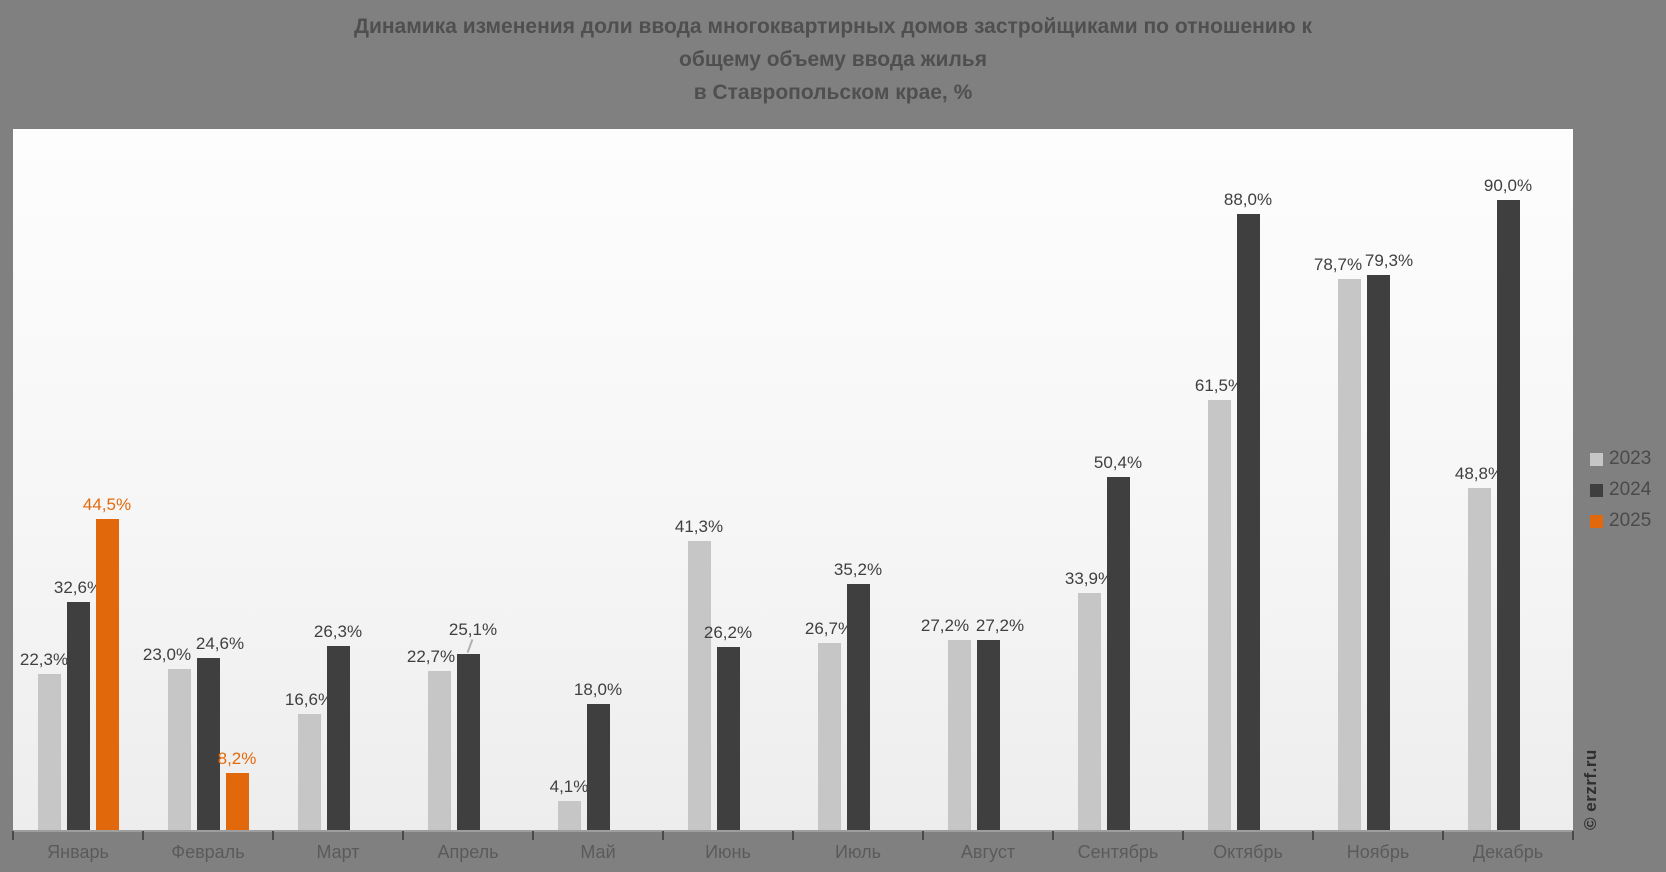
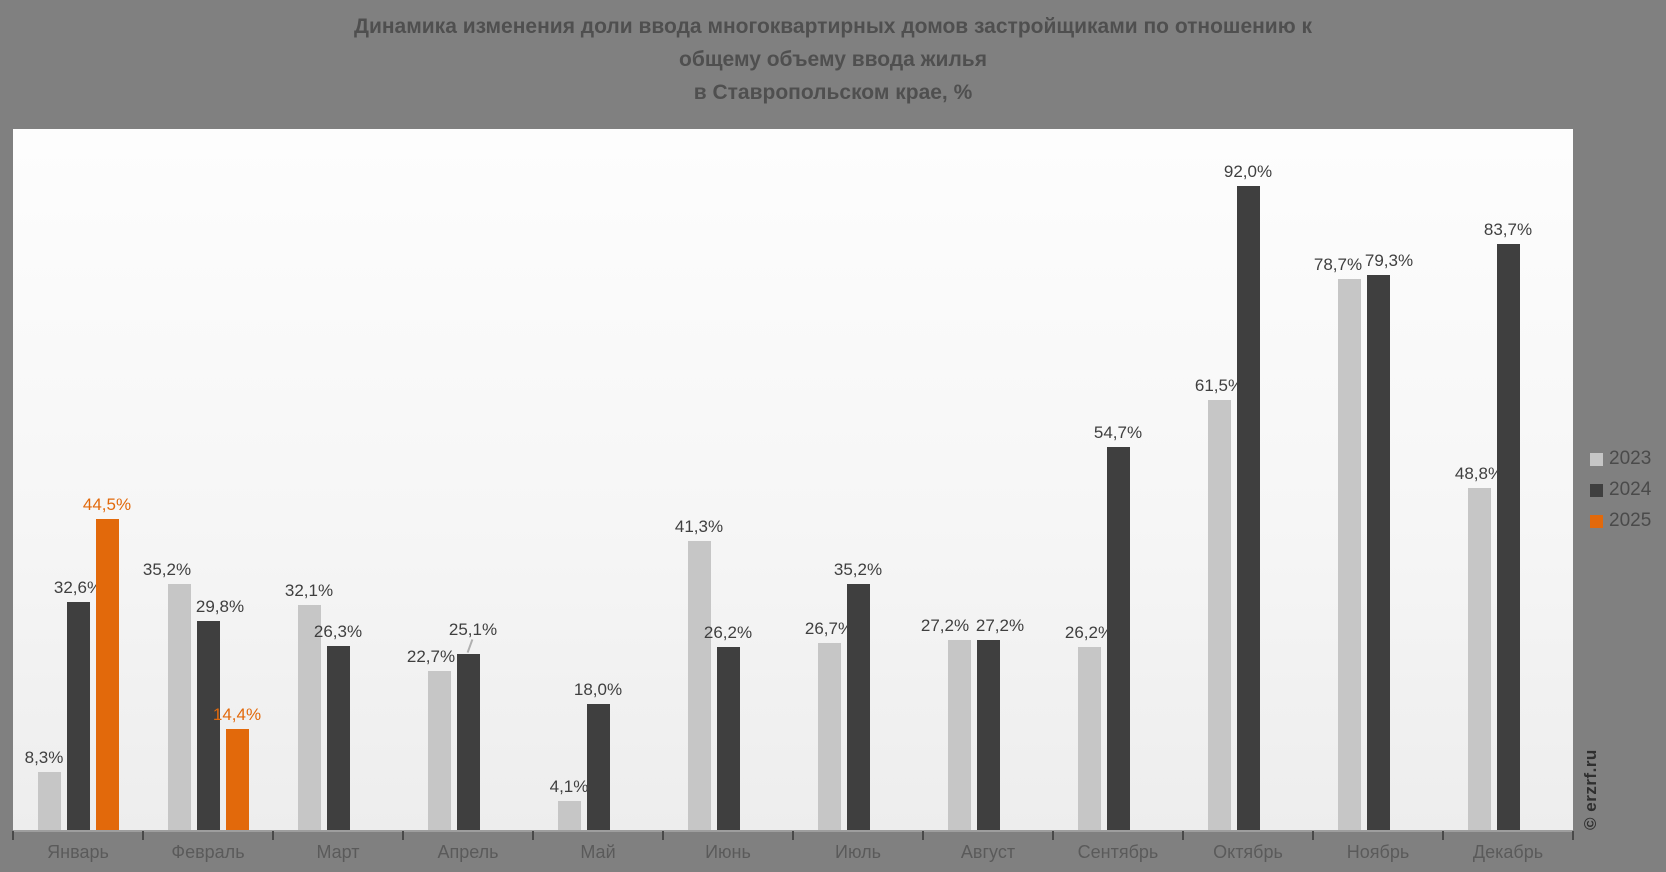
2023/Январь: 22,3% -> 8,3%
2023/Февраль: 23,0% -> 35,2%
2024/Февраль: 24,6% -> 29,8%
2025/Февраль: 8,2% -> 14,4%
2023/Март: 16,6% -> 32,1%
2023/Сентябрь: 33,9% -> 26,2%
2024/Сентябрь: 50,4% -> 54,7%
2024/Октябрь: 88,0% -> 92,0%
2024/Декабрь: 90,0% -> 83,7%
